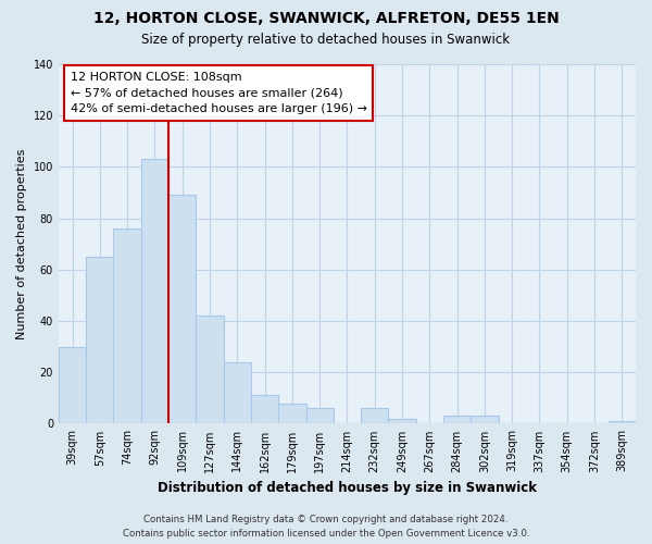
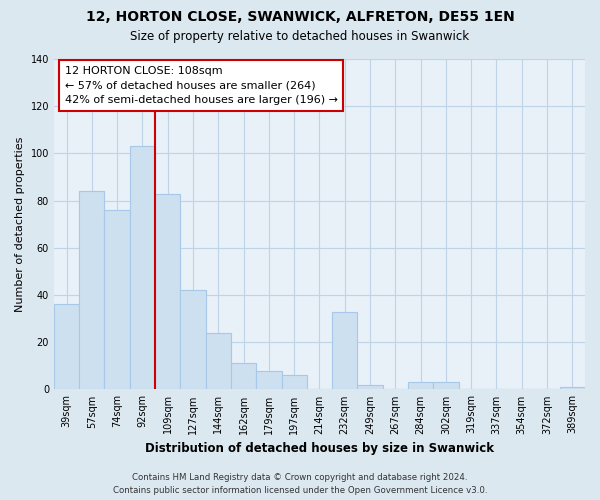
39sqm: 30 -> 36
57sqm: 65 -> 84
109sqm: 89 -> 83
232sqm: 6 -> 33
